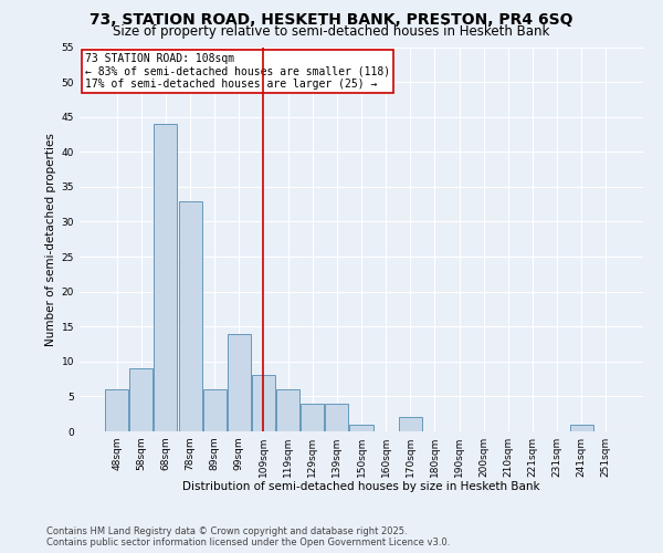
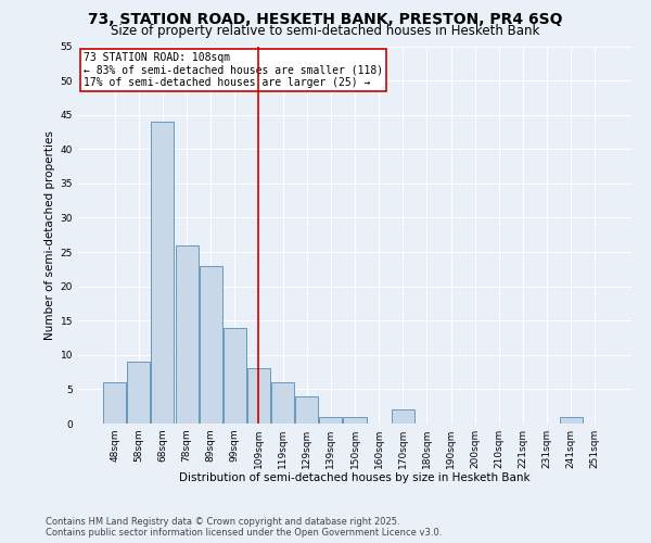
78sqm: 33 -> 26
89sqm: 6 -> 23
139sqm: 4 -> 1
